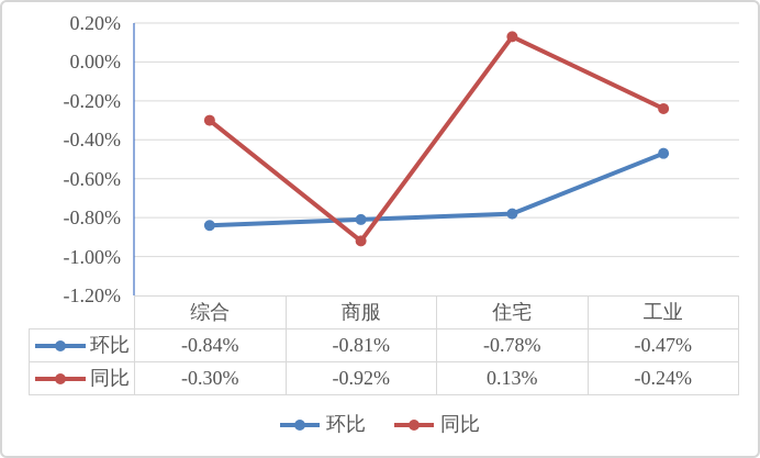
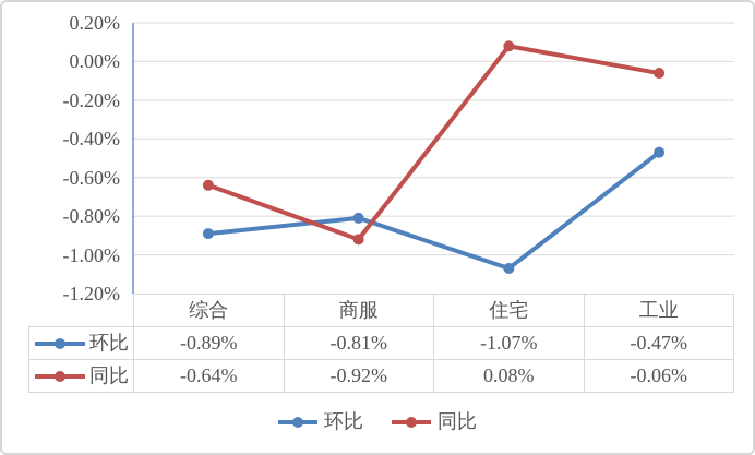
环比/综合: -0.84% -> -0.89%
同比/综合: -0.30% -> -0.64%
环比/住宅: -0.78% -> -1.07%
同比/住宅: 0.13% -> 0.08%
同比/工业: -0.24% -> -0.06%
